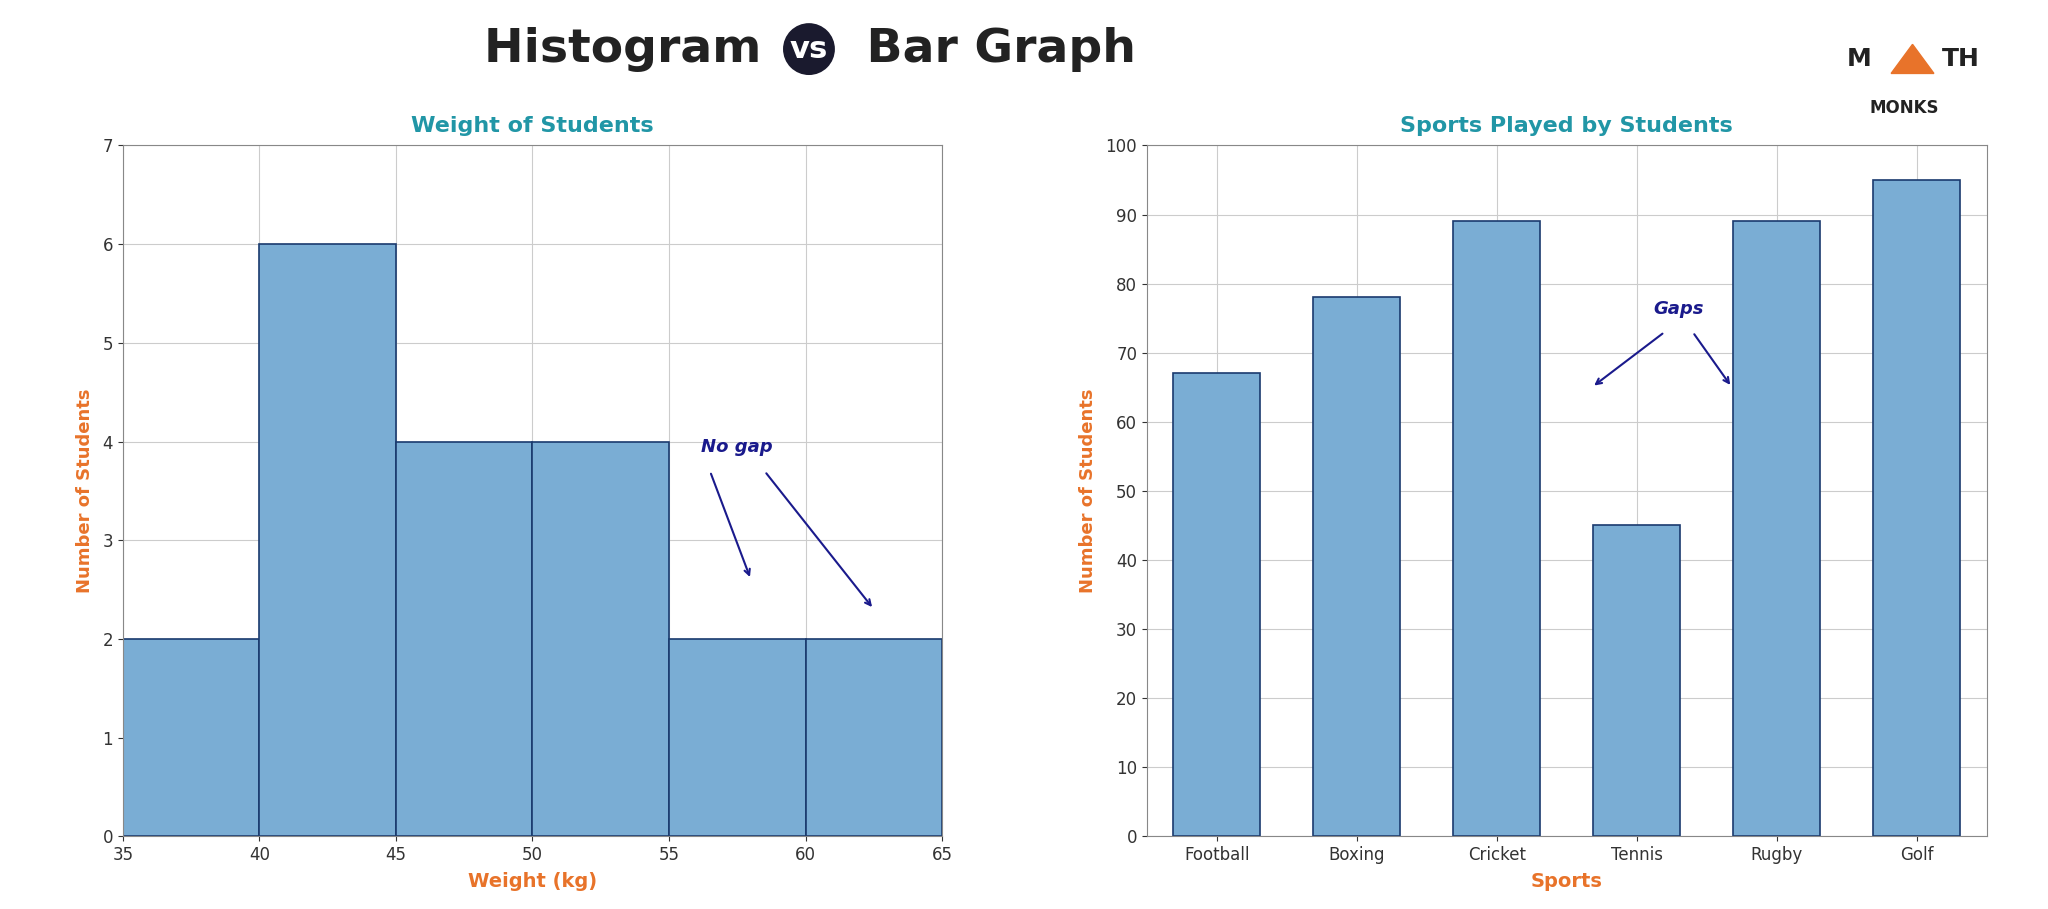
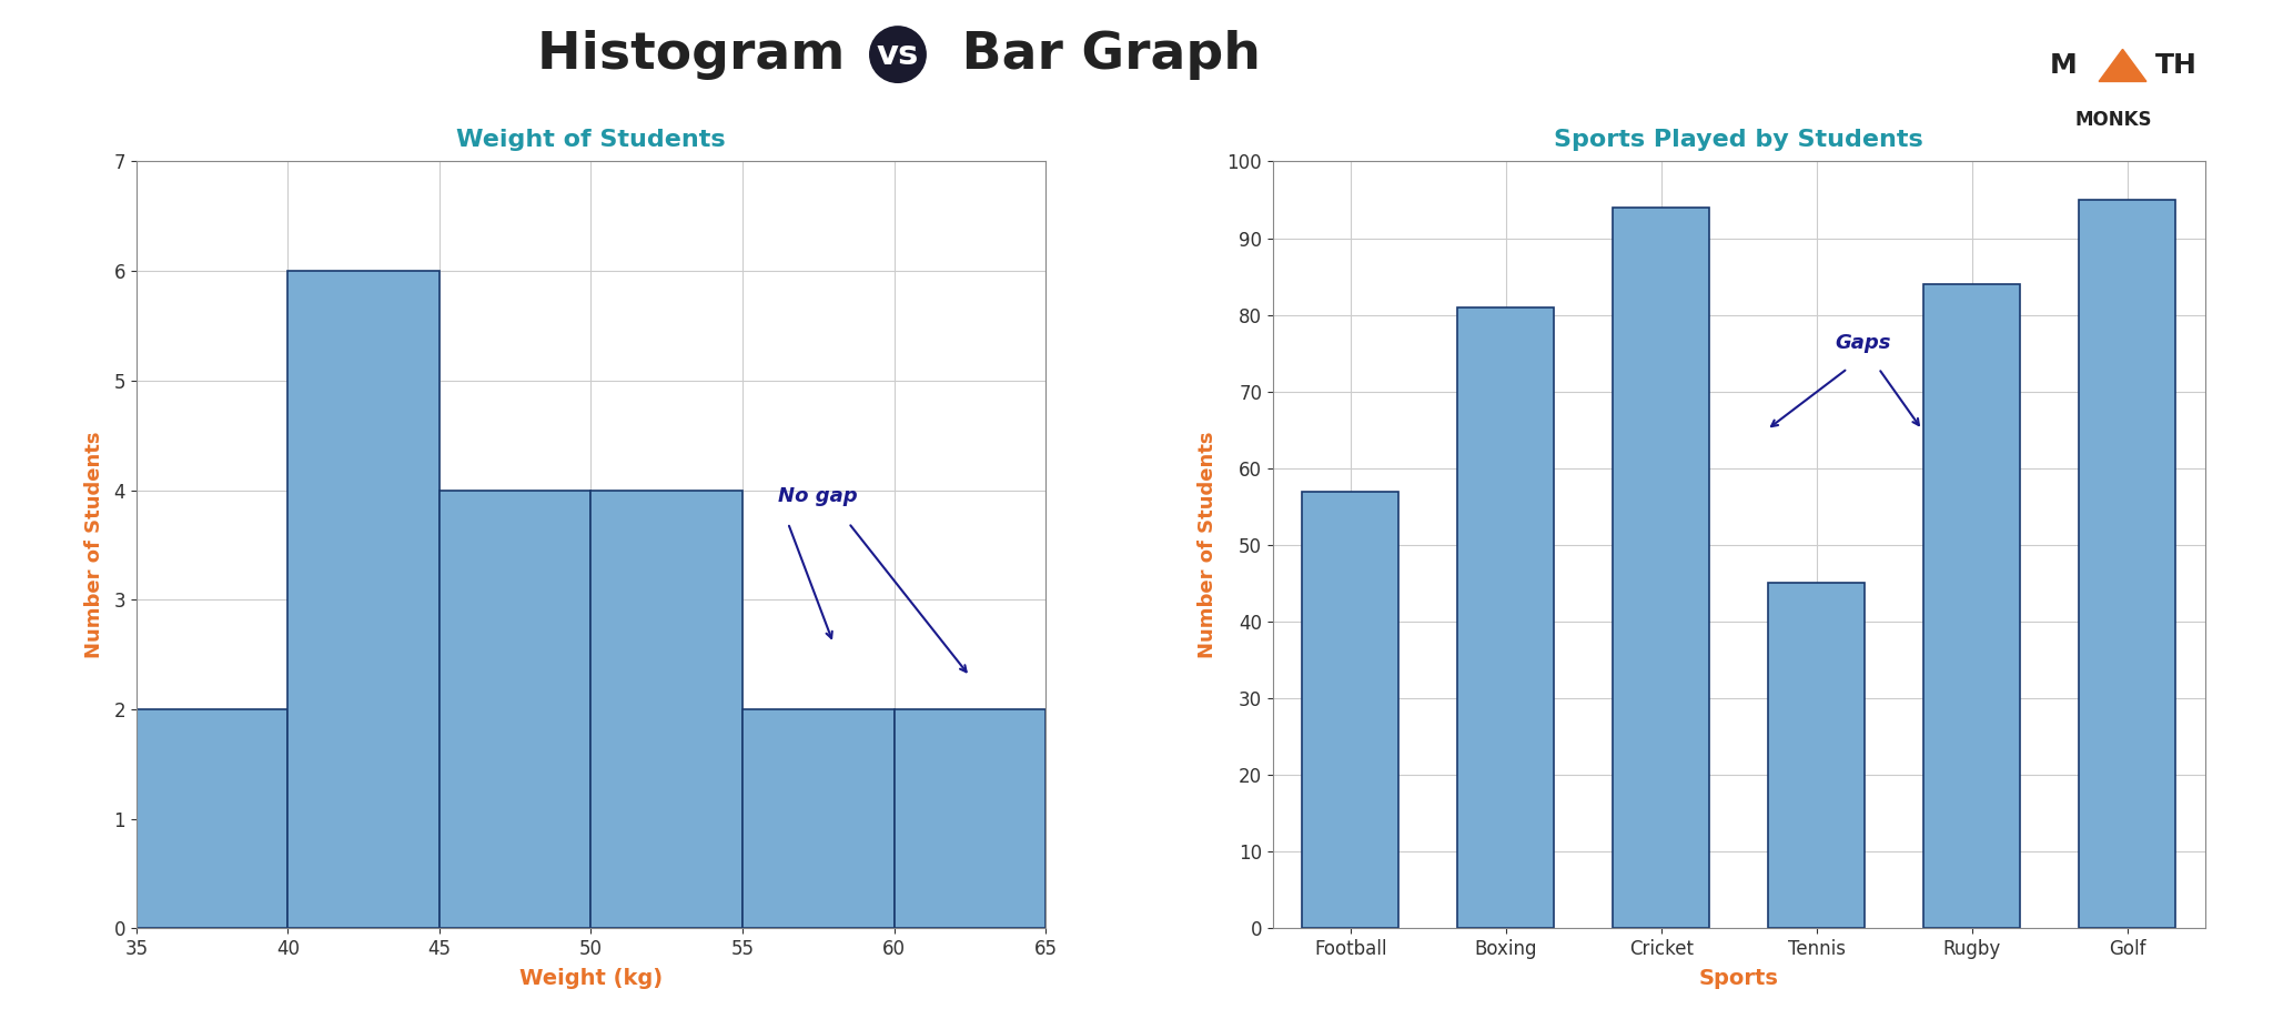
Sports Played by Students/Football: 67 -> 57
Sports Played by Students/Boxing: 78 -> 81
Sports Played by Students/Cricket: 89 -> 94
Sports Played by Students/Rugby: 89 -> 84
